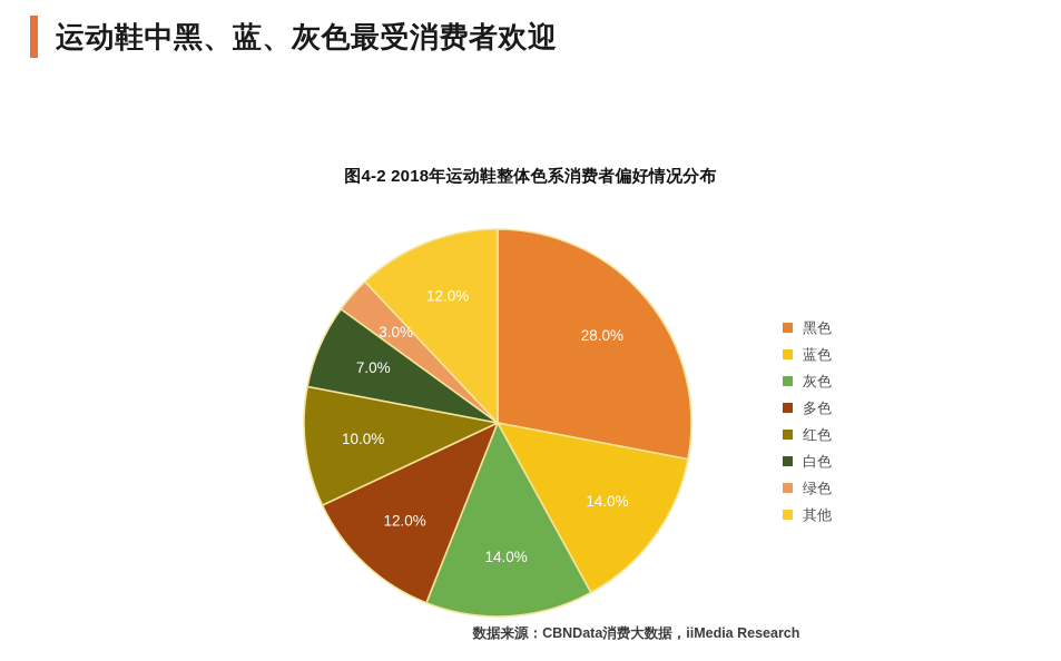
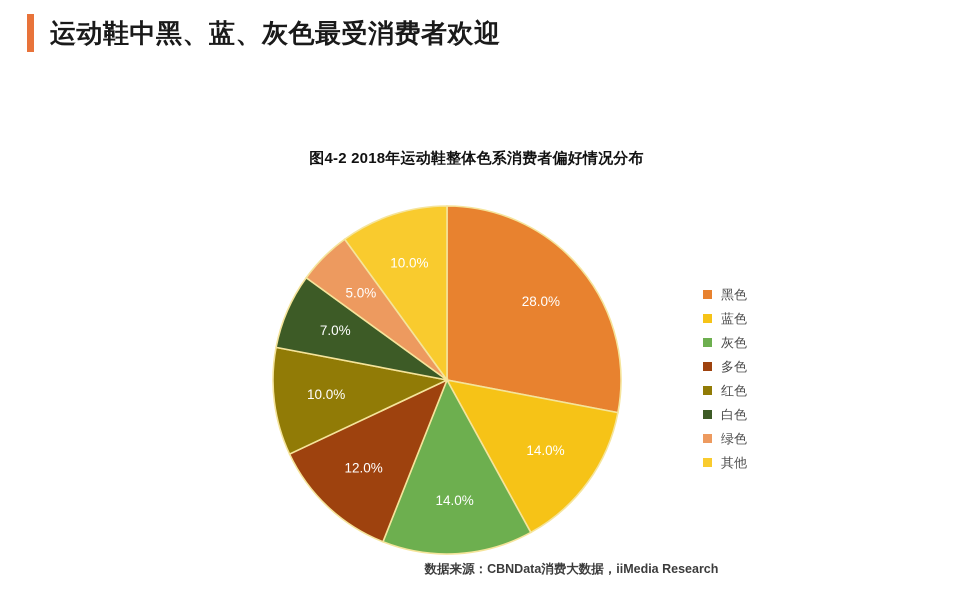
绿色: 3.0% -> 5.0%
其他: 12.0% -> 10.0%
